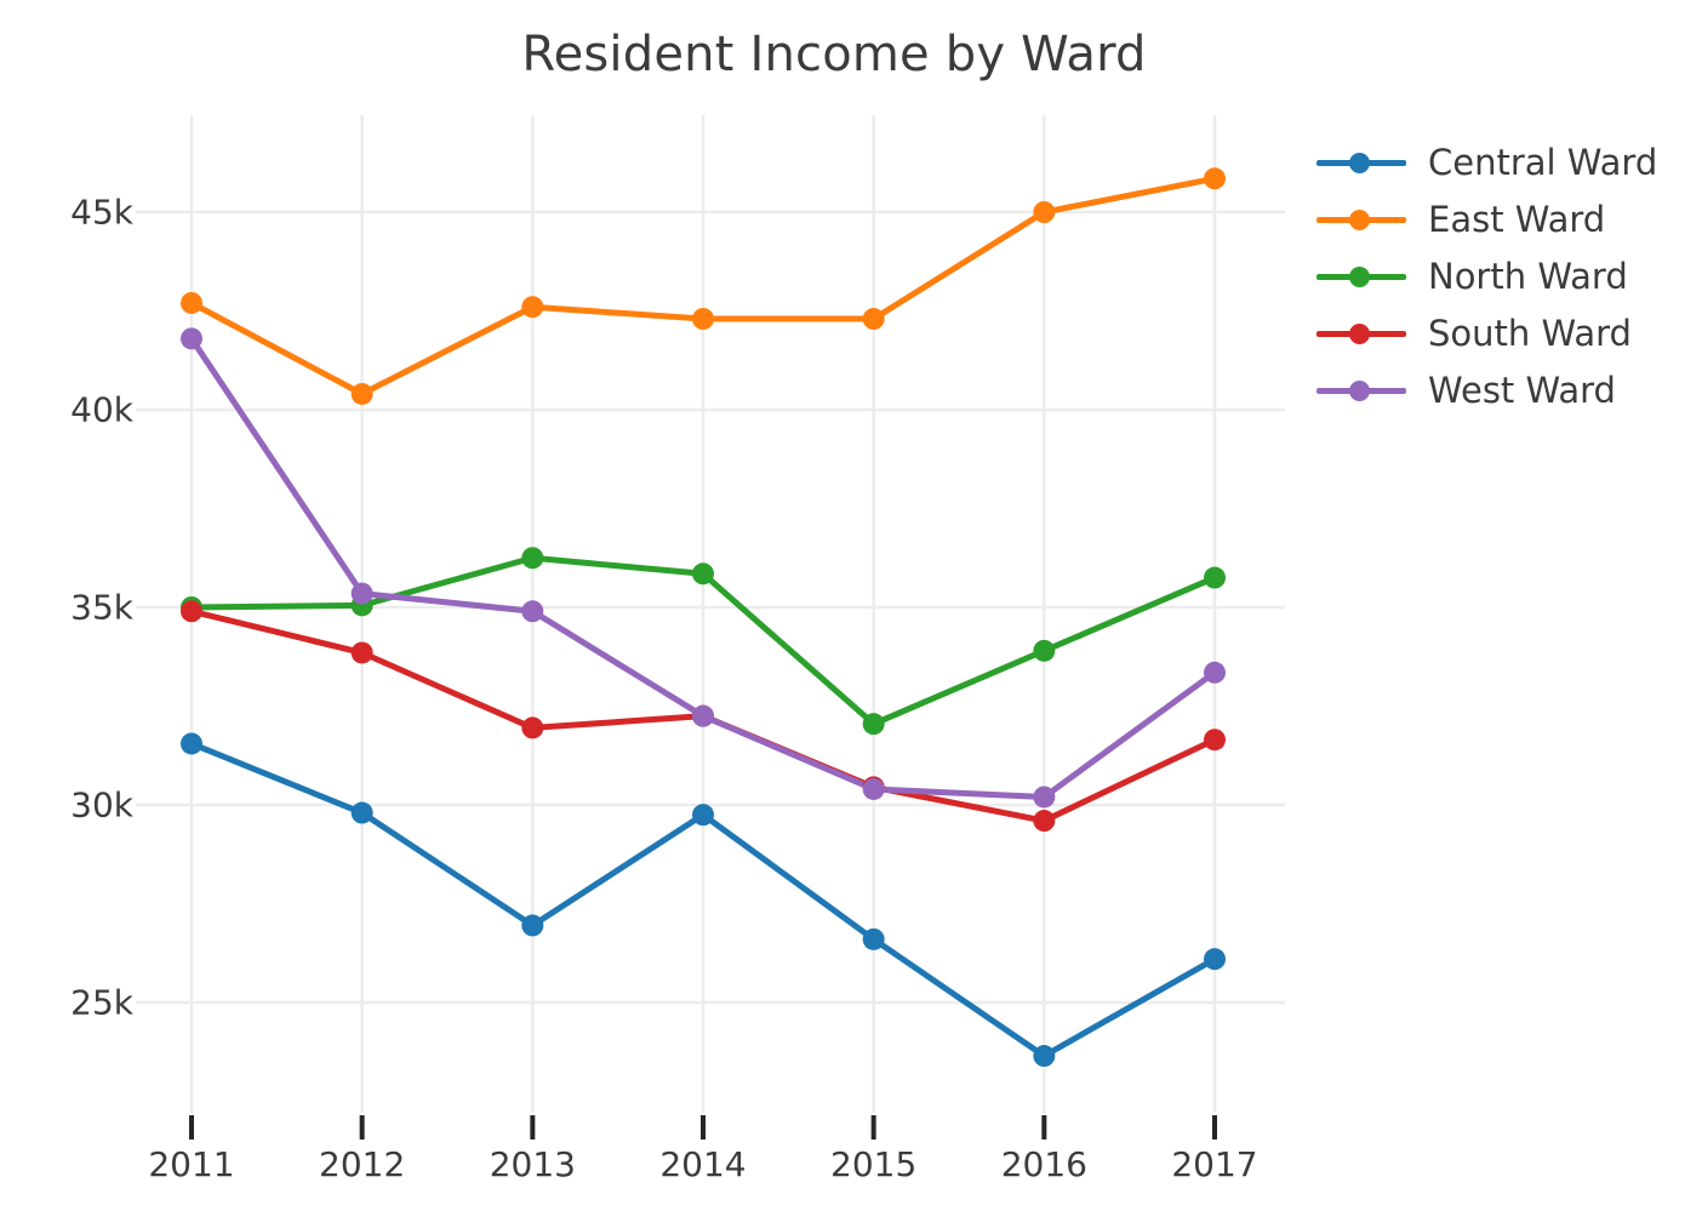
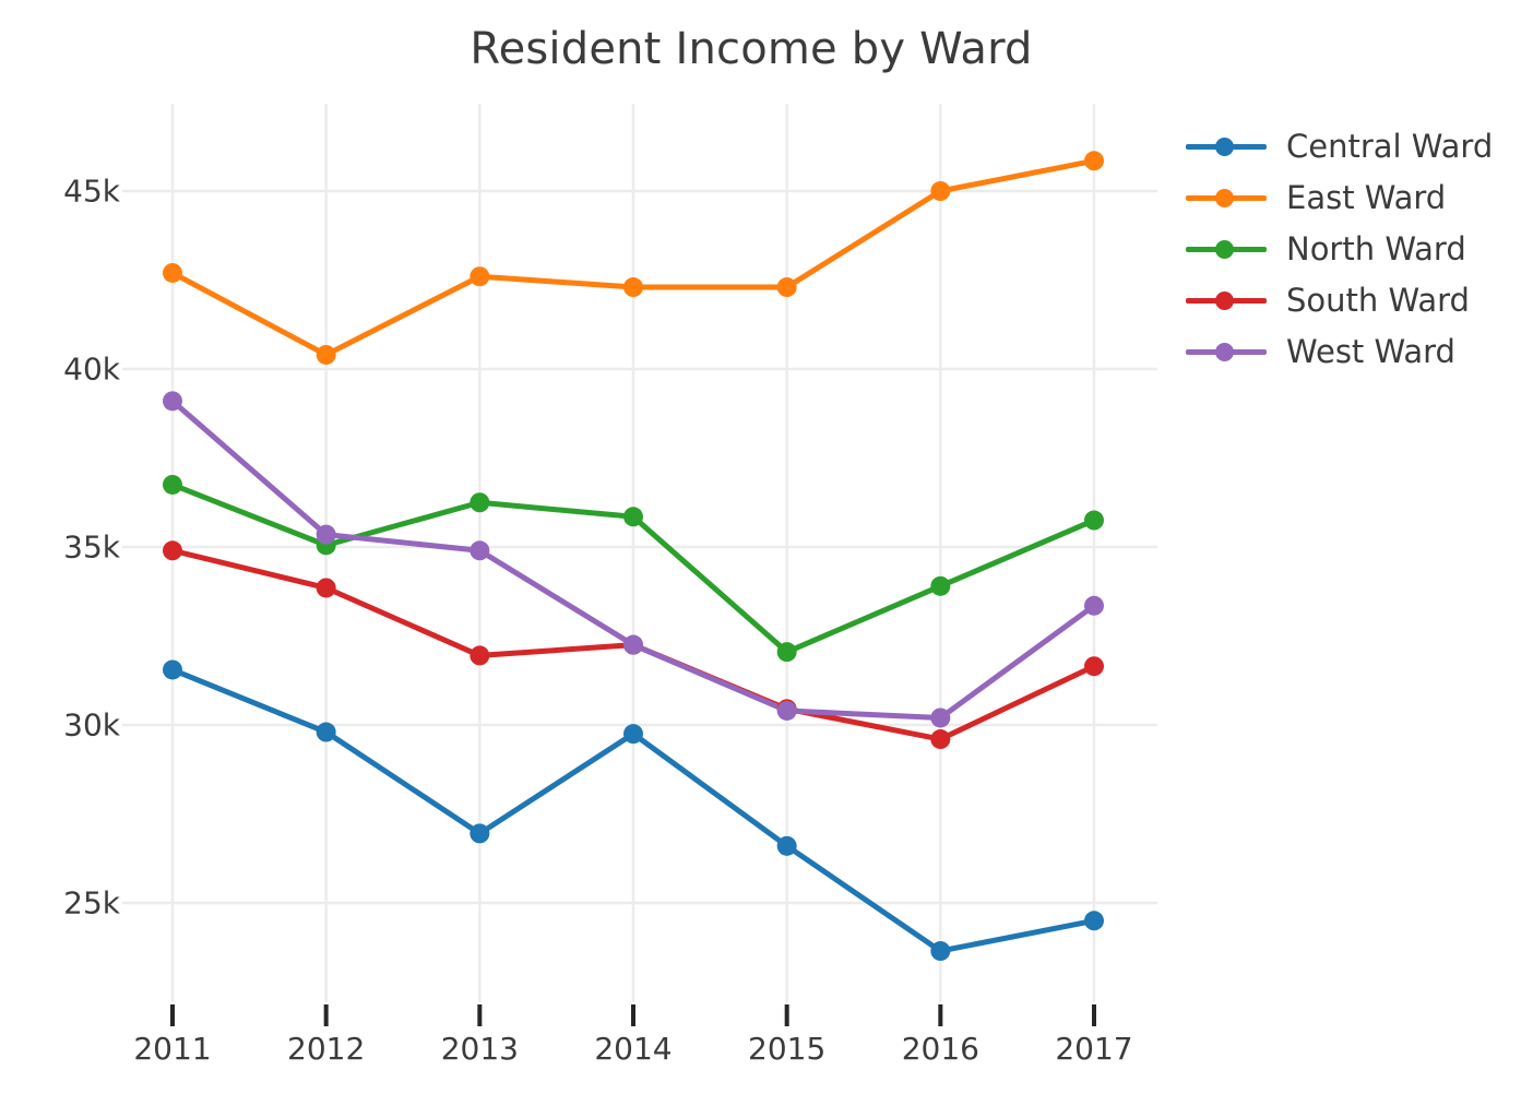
North Ward/2011: 35.0k -> 36.8k
West Ward/2011: 41.8k -> 39.1k
Central Ward/2017: 26.1k -> 24.5k
